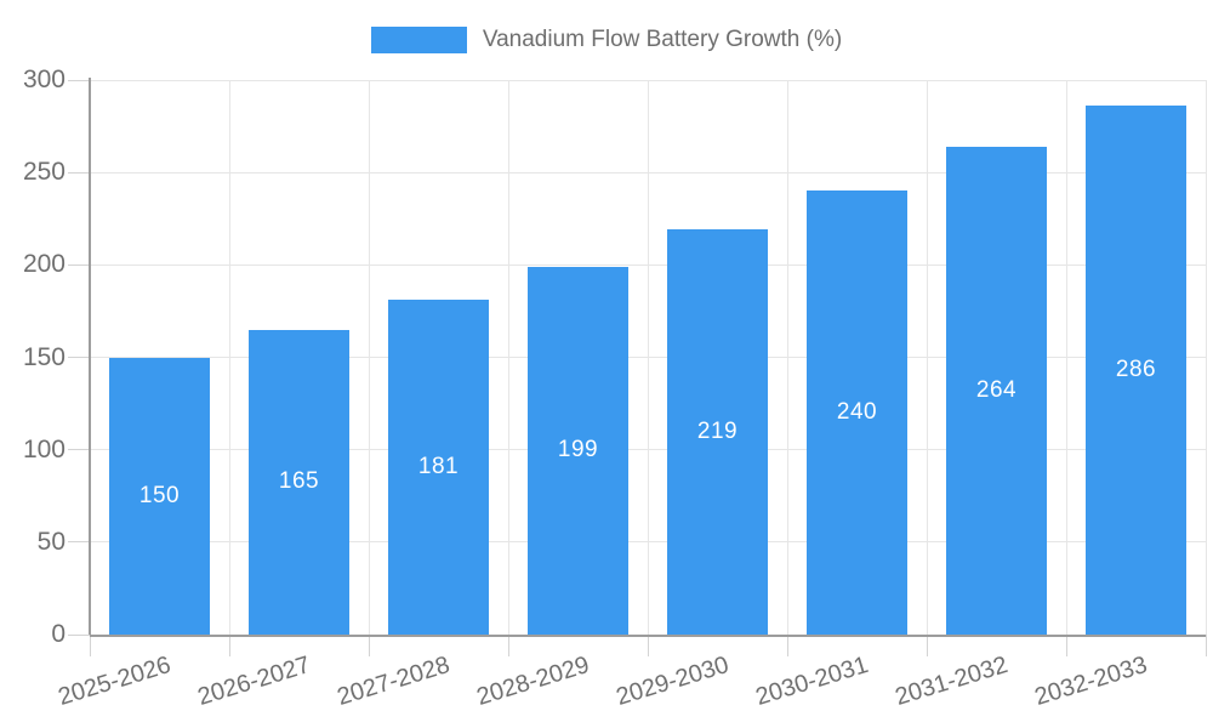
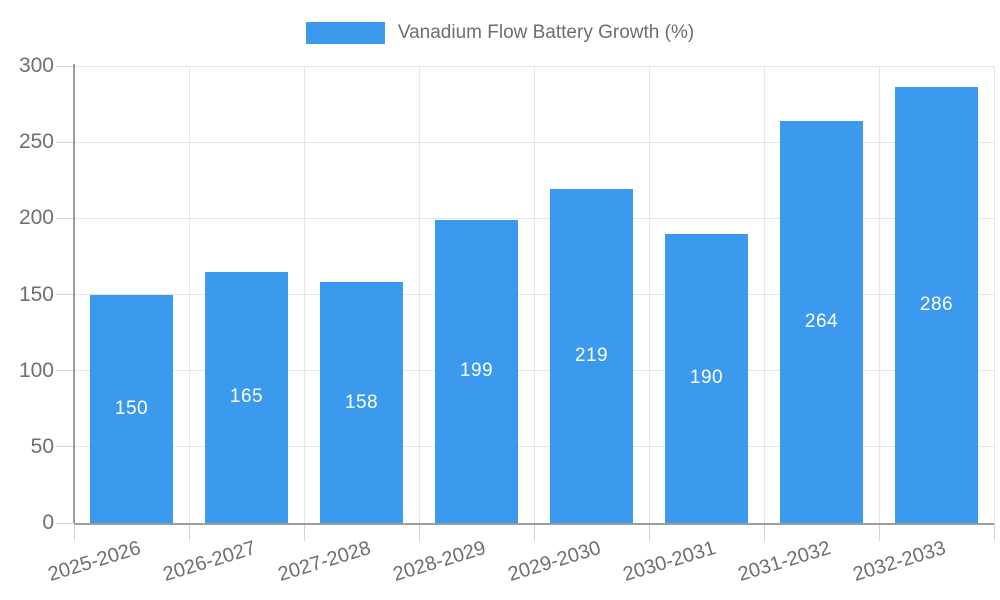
2027-2028: 181 -> 158
2030-2031: 240 -> 190
